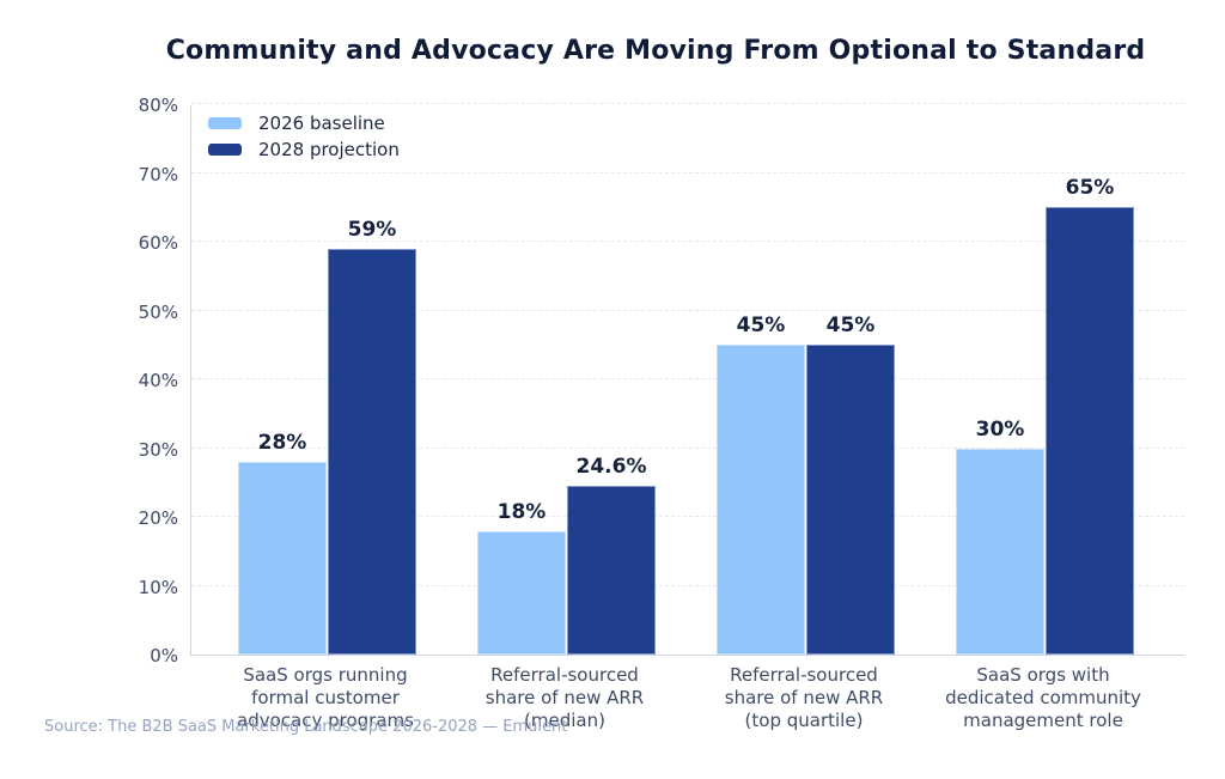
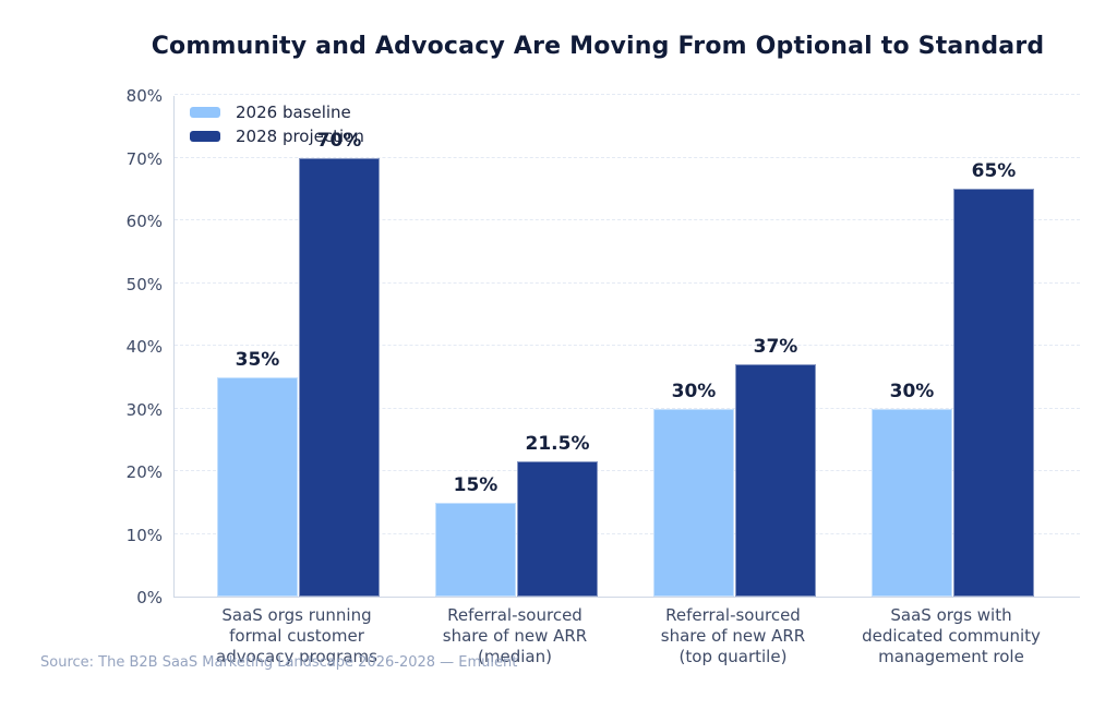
2026 baseline/SaaS orgs running formal customer advocacy programs: 28% -> 35%
2028 projection/SaaS orgs running formal customer advocacy programs: 59% -> 70%
2026 baseline/Referral-sourced share of new ARR (median): 18% -> 15%
2028 projection/Referral-sourced share of new ARR (median): 24.6% -> 21.5%
2026 baseline/Referral-sourced share of new ARR (top quartile): 45% -> 30%
2028 projection/Referral-sourced share of new ARR (top quartile): 45% -> 37%
